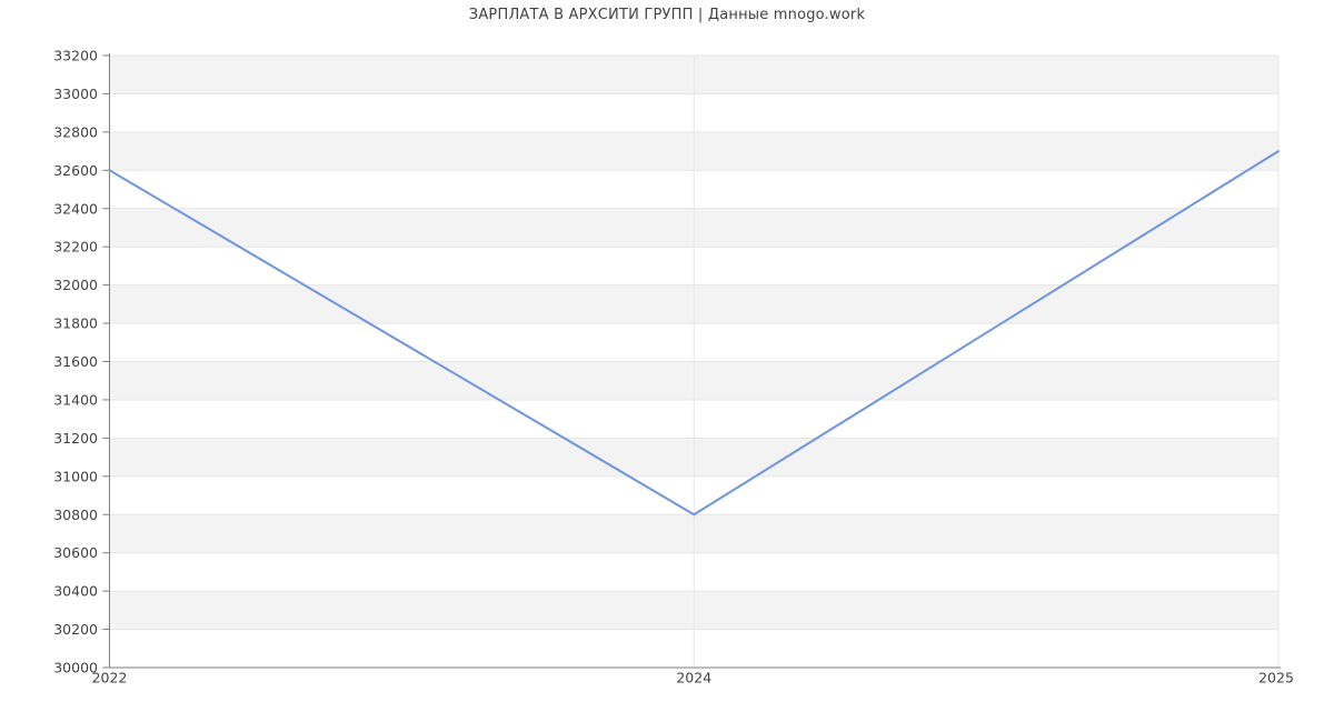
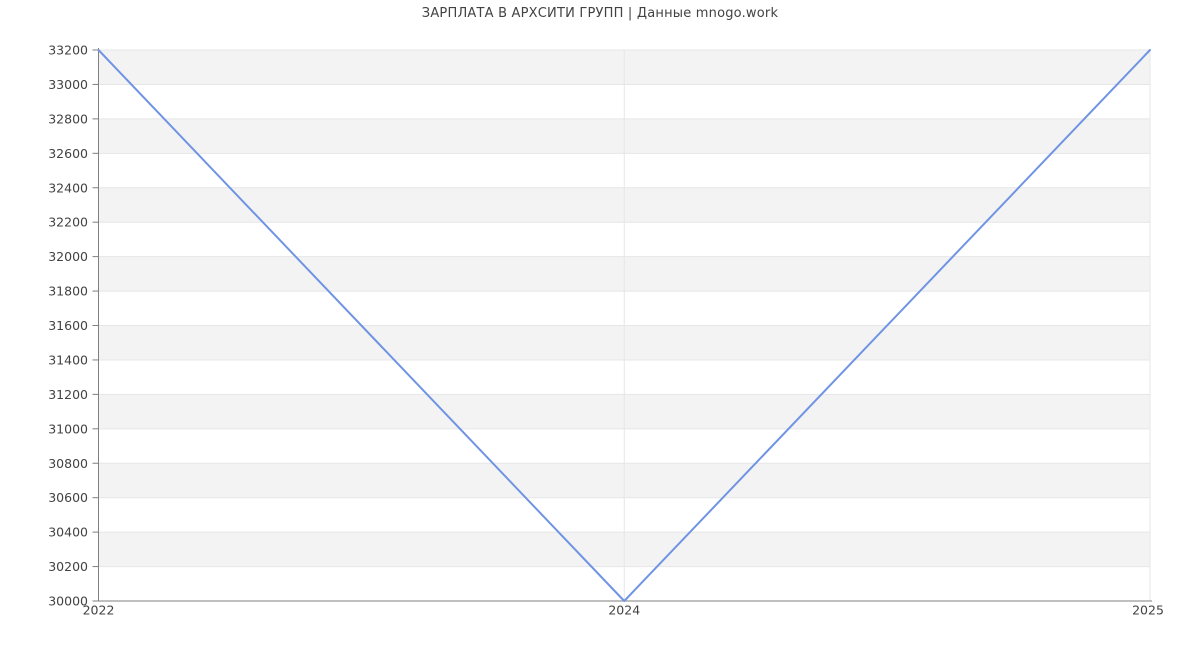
2022: 32600 -> 33200
2024: 30800 -> 30000
2025: 32700 -> 33200
